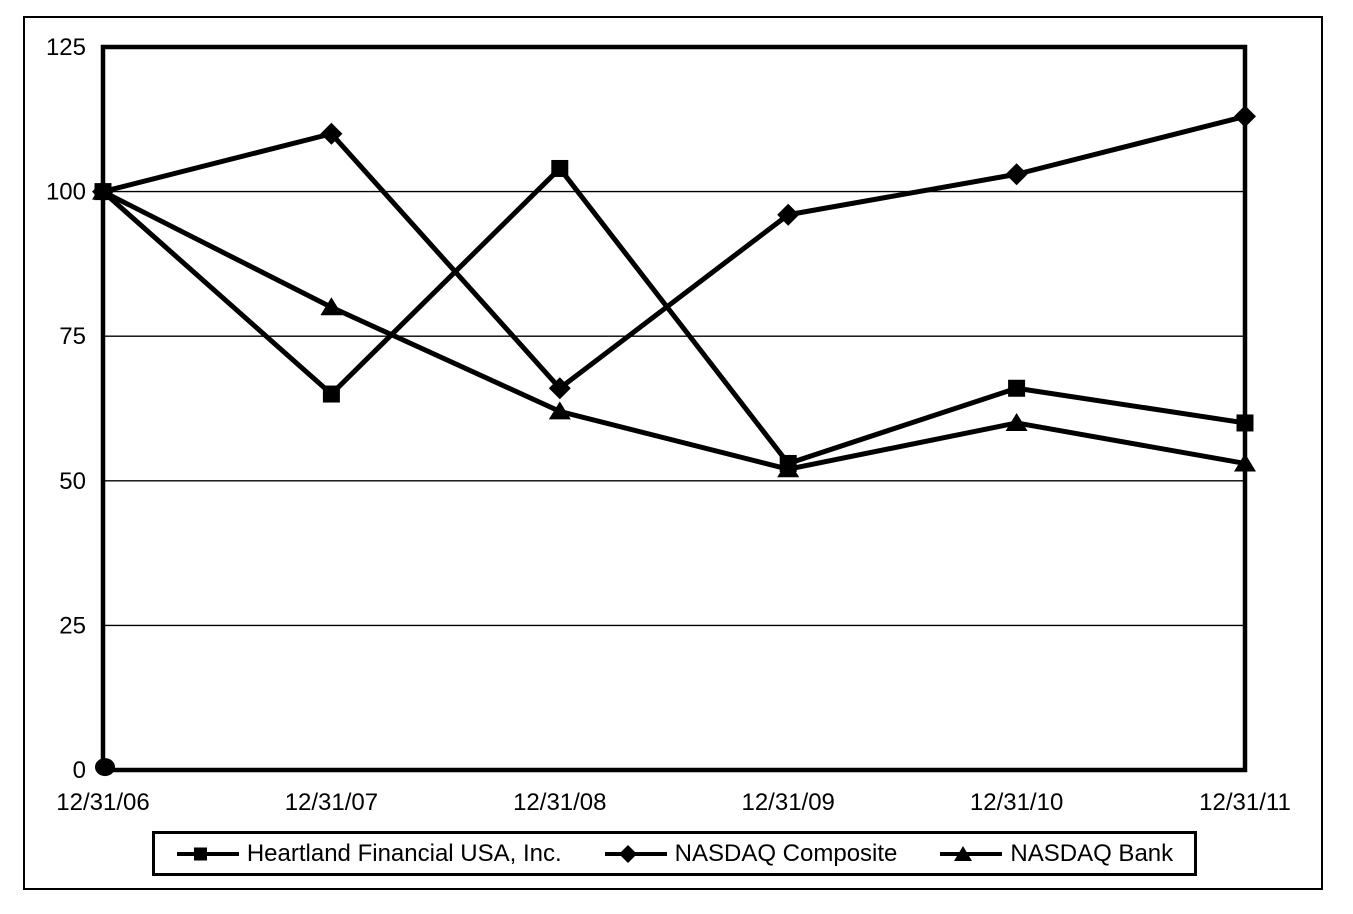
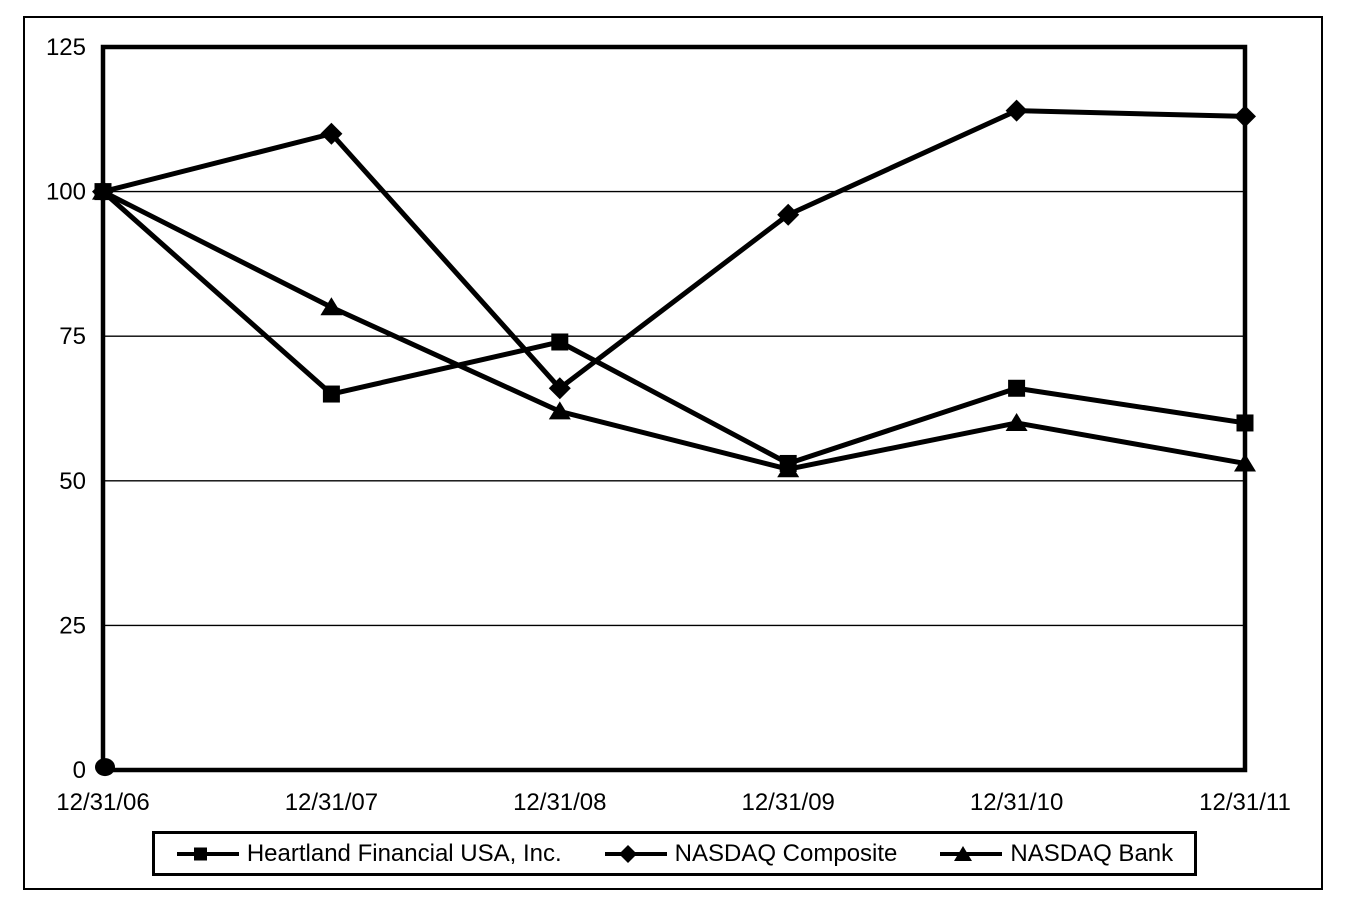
Heartland Financial USA, Inc./12/31/08: 104 -> 74
NASDAQ Composite/12/31/10: 103 -> 114
